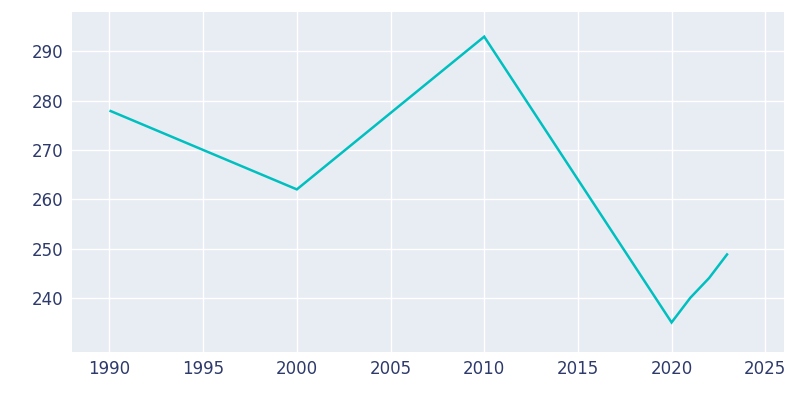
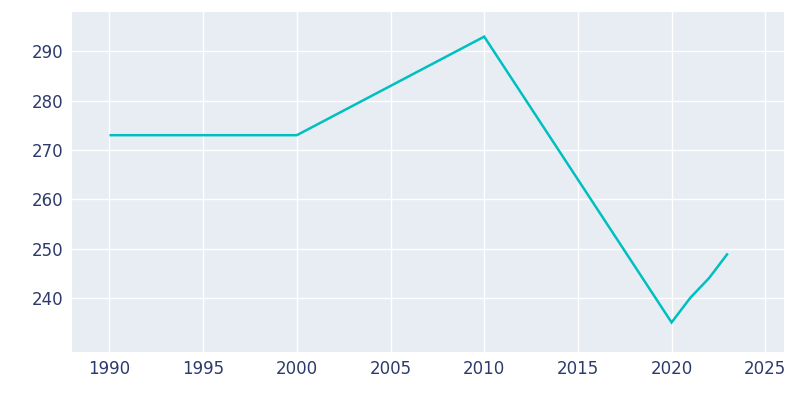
1990: 278 -> 273
2000: 262 -> 273
